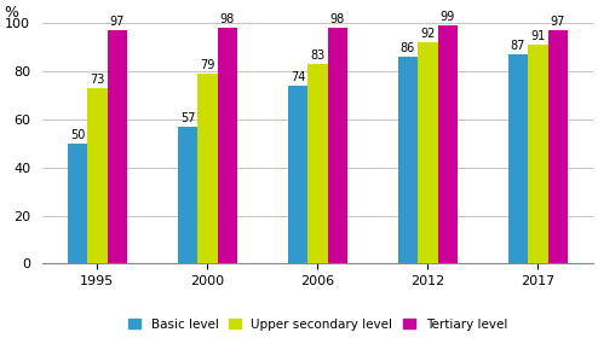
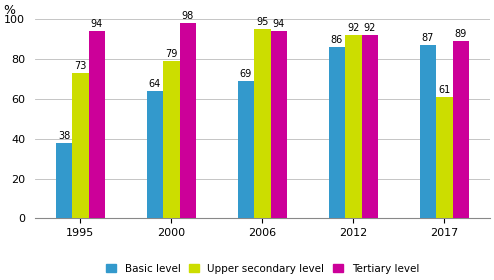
Basic level/1995: 50 -> 38
Tertiary level/1995: 97 -> 94
Basic level/2000: 57 -> 64
Basic level/2006: 74 -> 69
Upper secondary level/2006: 83 -> 95
Tertiary level/2006: 98 -> 94
Tertiary level/2012: 99 -> 92
Upper secondary level/2017: 91 -> 61
Tertiary level/2017: 97 -> 89
